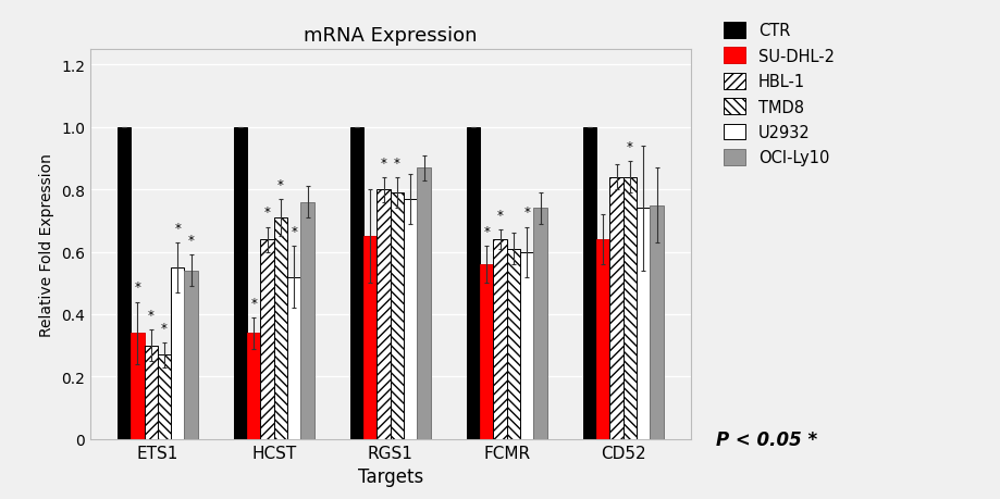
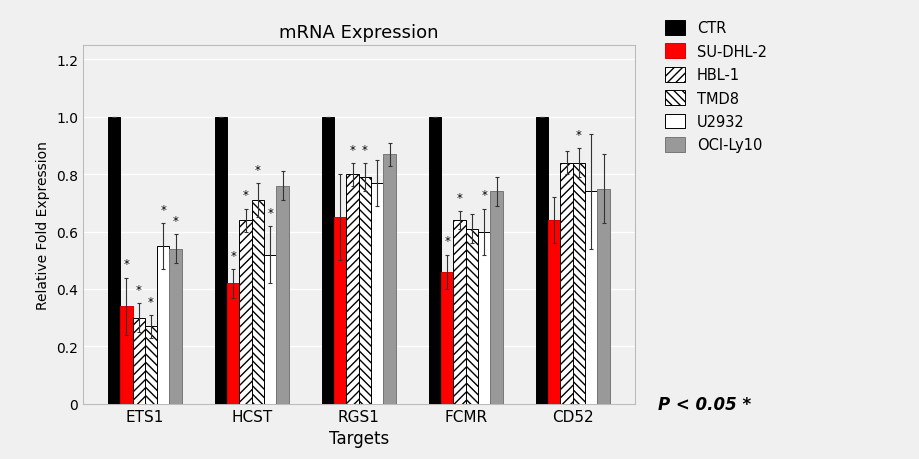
SU-DHL-2/HCST: 0.34 -> 0.42
SU-DHL-2/FCMR: 0.56 -> 0.46
